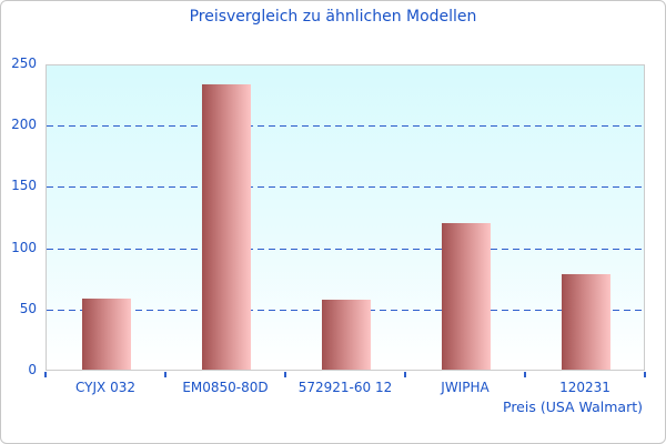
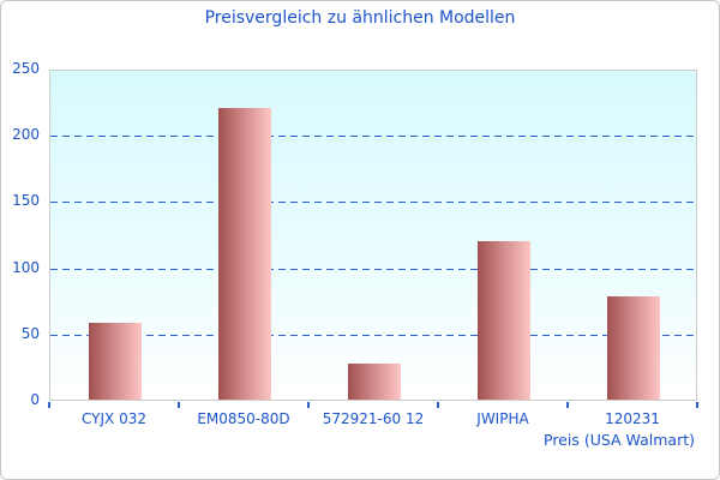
EM0850-80D: 233 -> 220
572921-60 12: 57 -> 27
